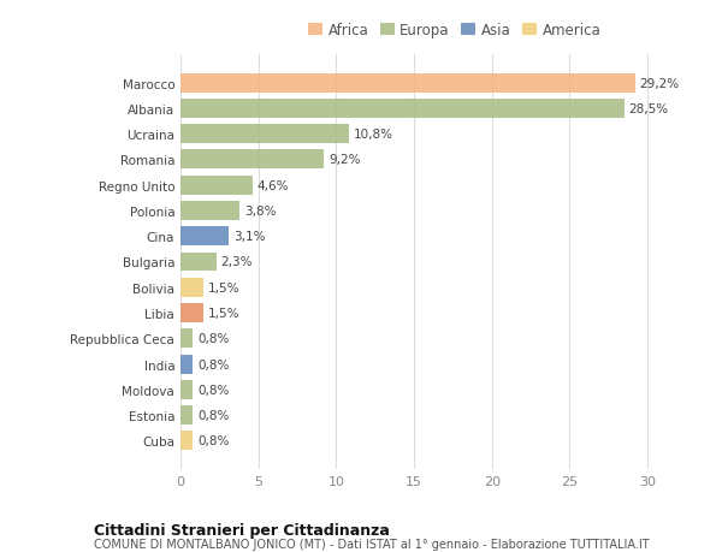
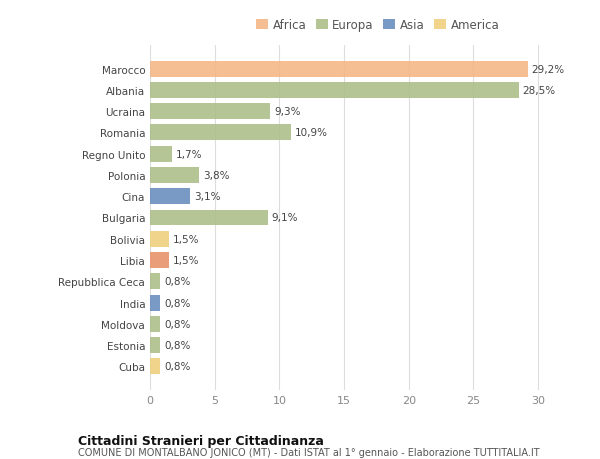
Ucraina: 10,8% -> 9,3%
Romania: 9,2% -> 10,9%
Regno Unito: 4,6% -> 1,7%
Bulgaria: 2,3% -> 9,1%
